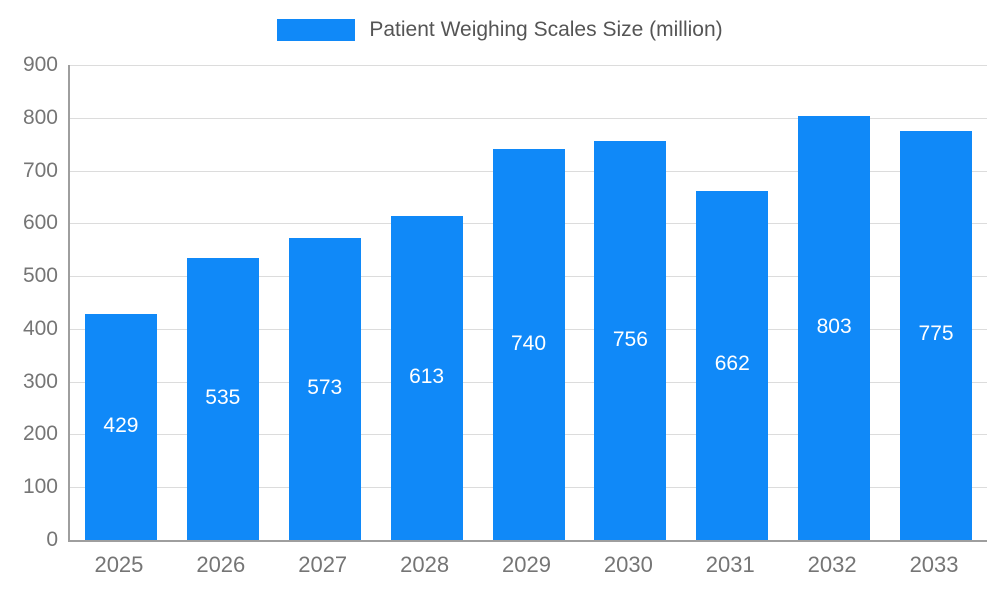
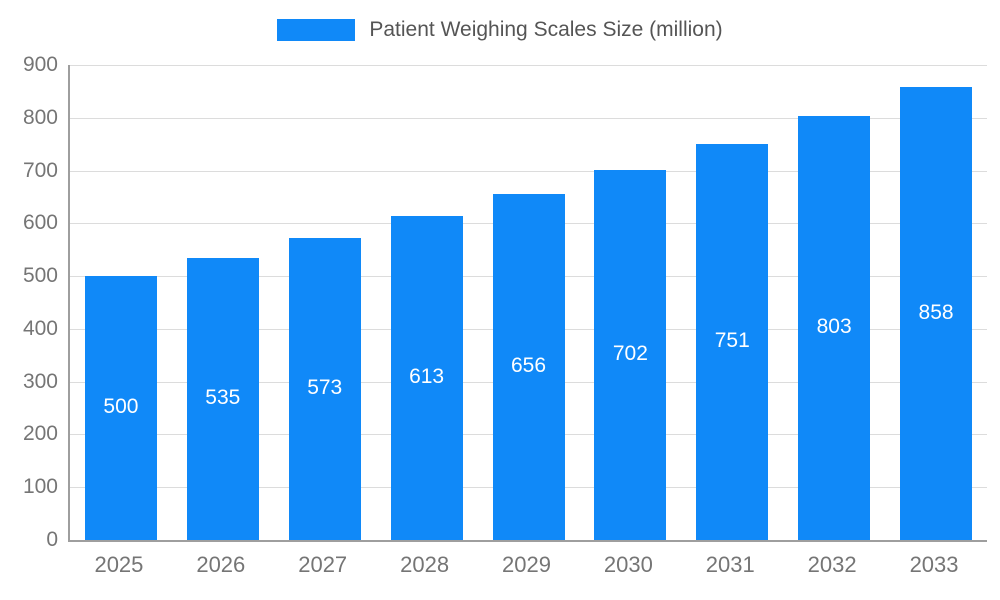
2025: 429 -> 500
2029: 740 -> 656
2030: 756 -> 702
2031: 662 -> 751
2033: 775 -> 858
